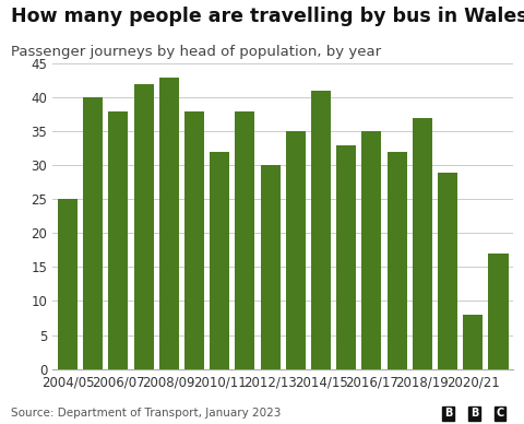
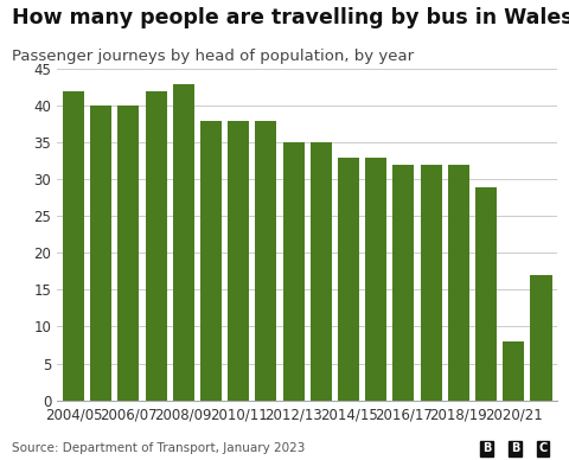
2004/05: 25 -> 42
2006/07: 38 -> 40
2010/11: 32 -> 38
2012/13: 30 -> 35
2014/15: 41 -> 33
2016/17: 35 -> 32
2018/19: 37 -> 32
